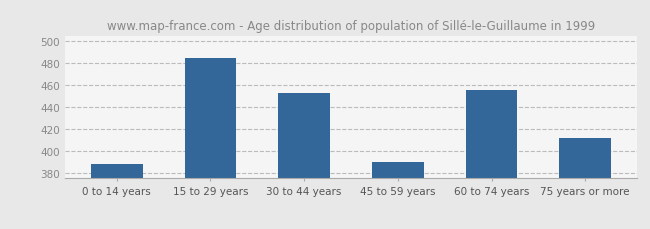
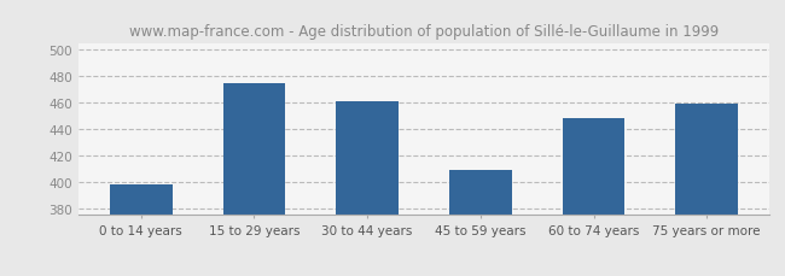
0 to 14 years: 388 -> 398
15 to 29 years: 485 -> 475
30 to 44 years: 453 -> 461
45 to 59 years: 390 -> 409
60 to 74 years: 456 -> 448
75 years or more: 412 -> 459
